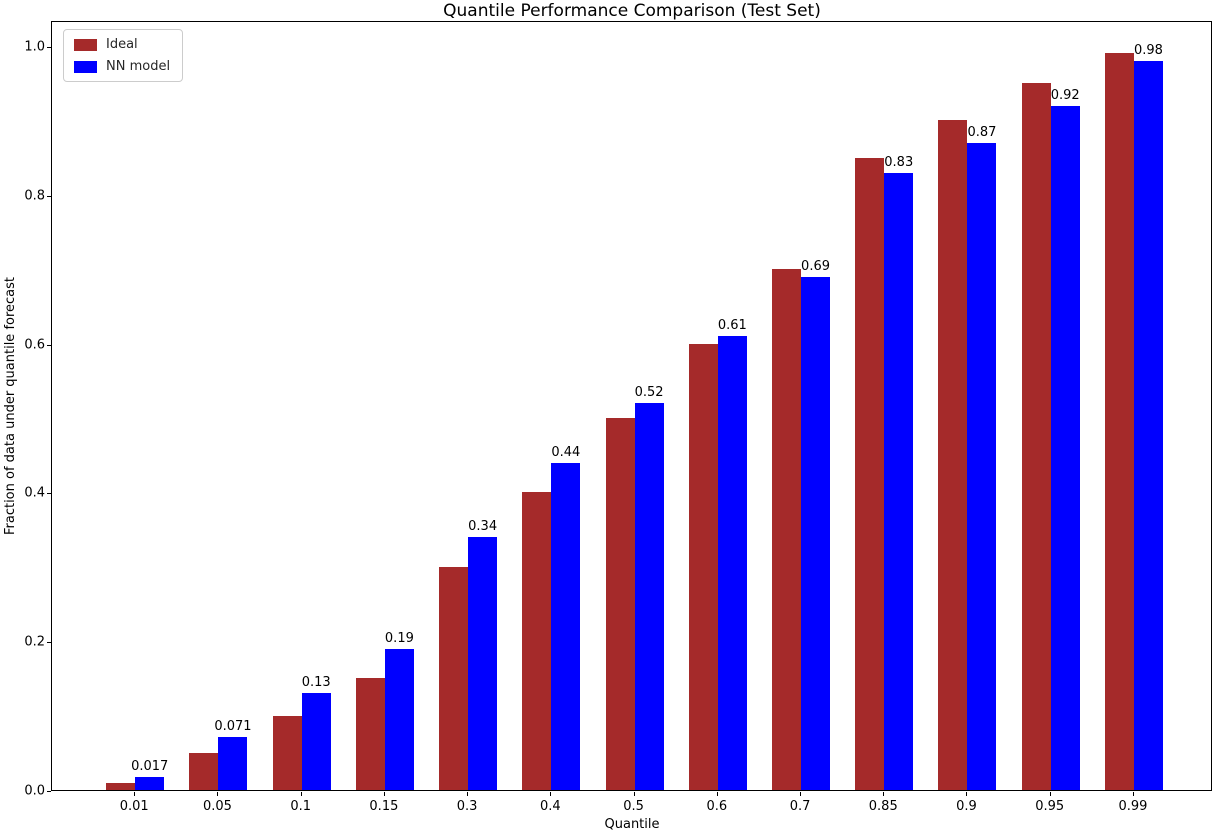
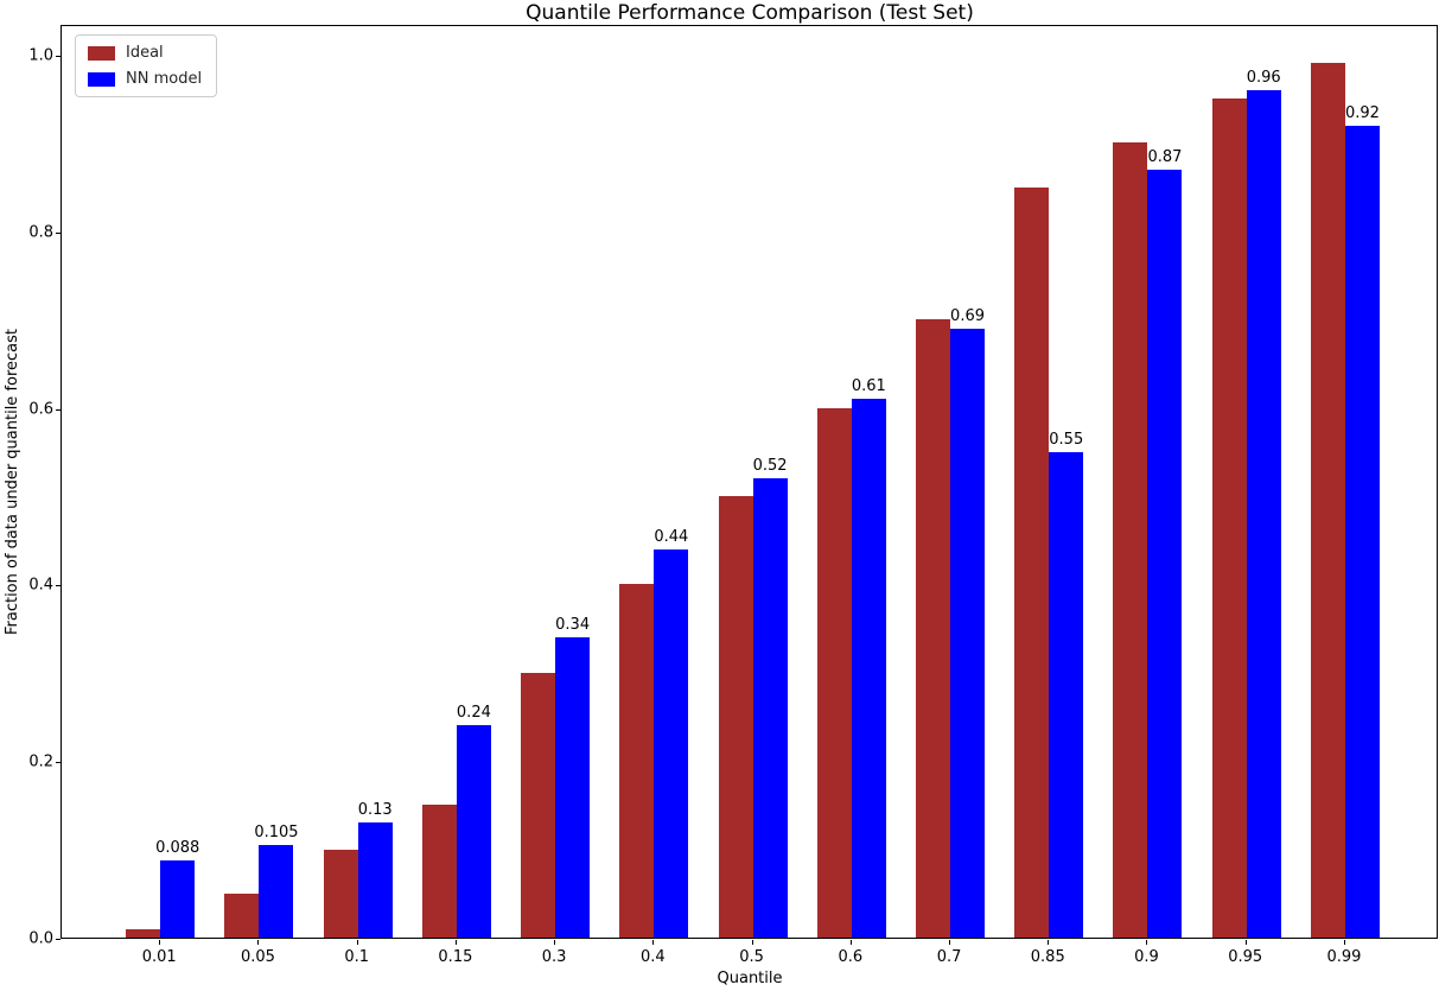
NN model/0.01: 0.017 -> 0.088
NN model/0.05: 0.071 -> 0.105
NN model/0.15: 0.19 -> 0.24
NN model/0.85: 0.83 -> 0.55
NN model/0.95: 0.92 -> 0.96
NN model/0.99: 0.98 -> 0.92
